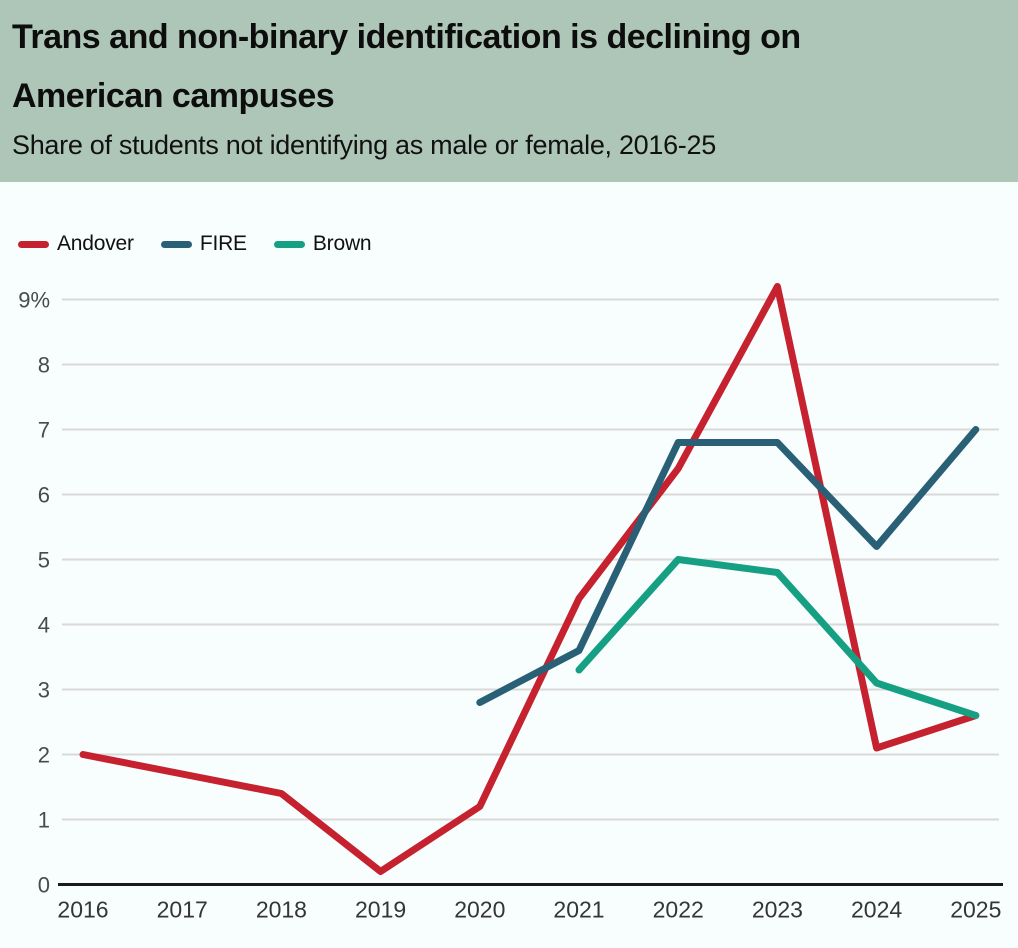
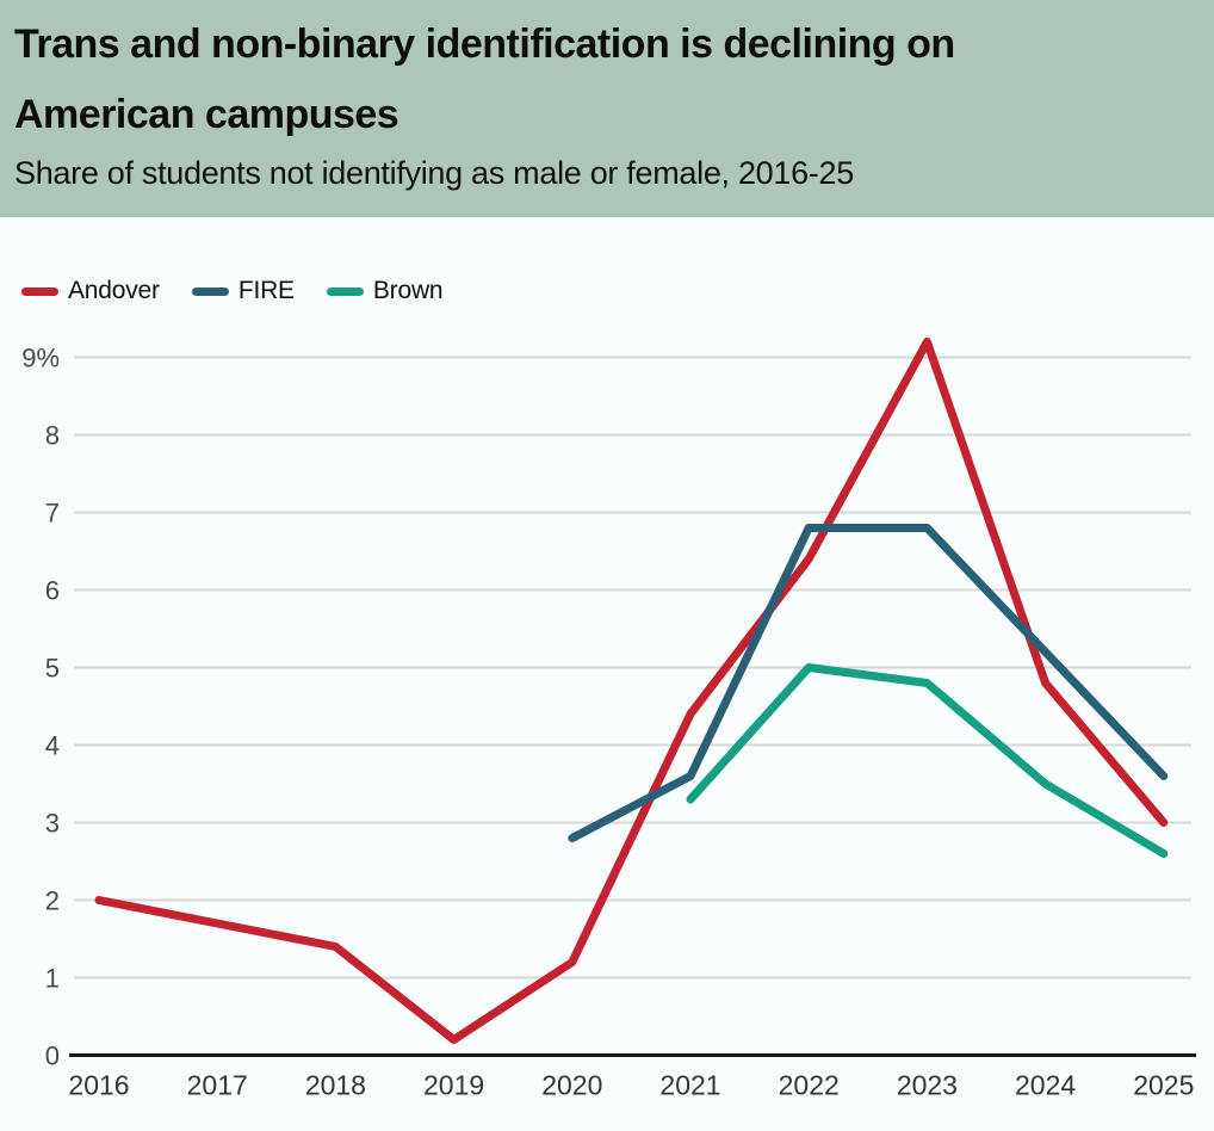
Andover/2024: 2.1% -> 4.8%
Brown/2024: 3.1% -> 3.5%
Andover/2025: 2.6% -> 3.0%
FIRE/2025: 7.0% -> 3.6%
